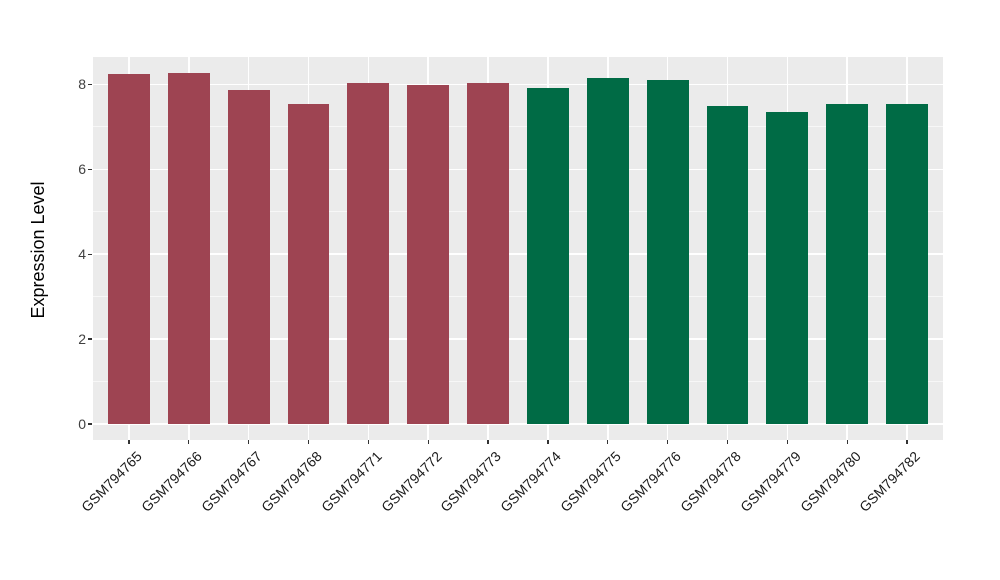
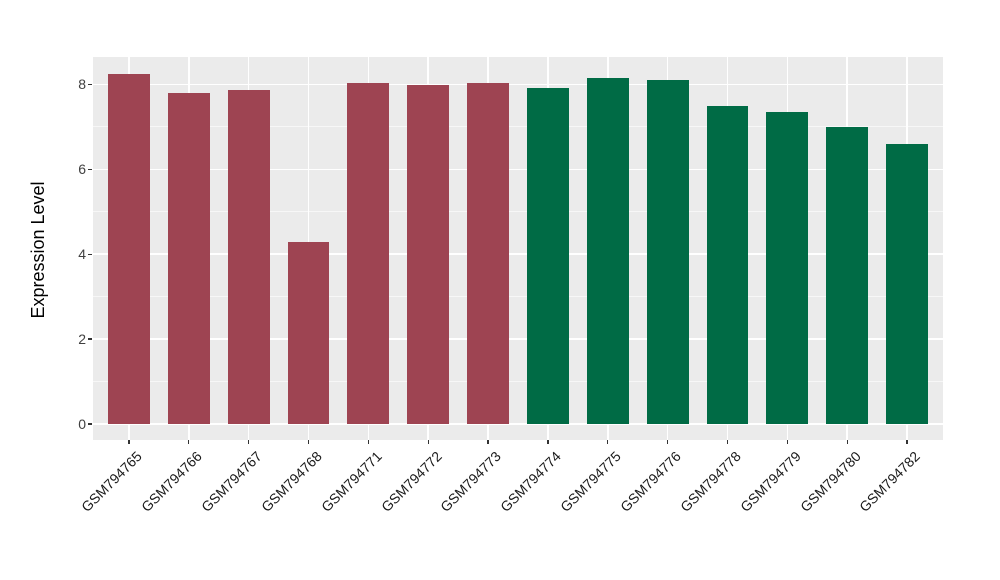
GSM794766: 8.3 -> 7.8
GSM794768: 7.5 -> 4.3
GSM794780: 7.5 -> 7.0
GSM794782: 7.5 -> 6.6
